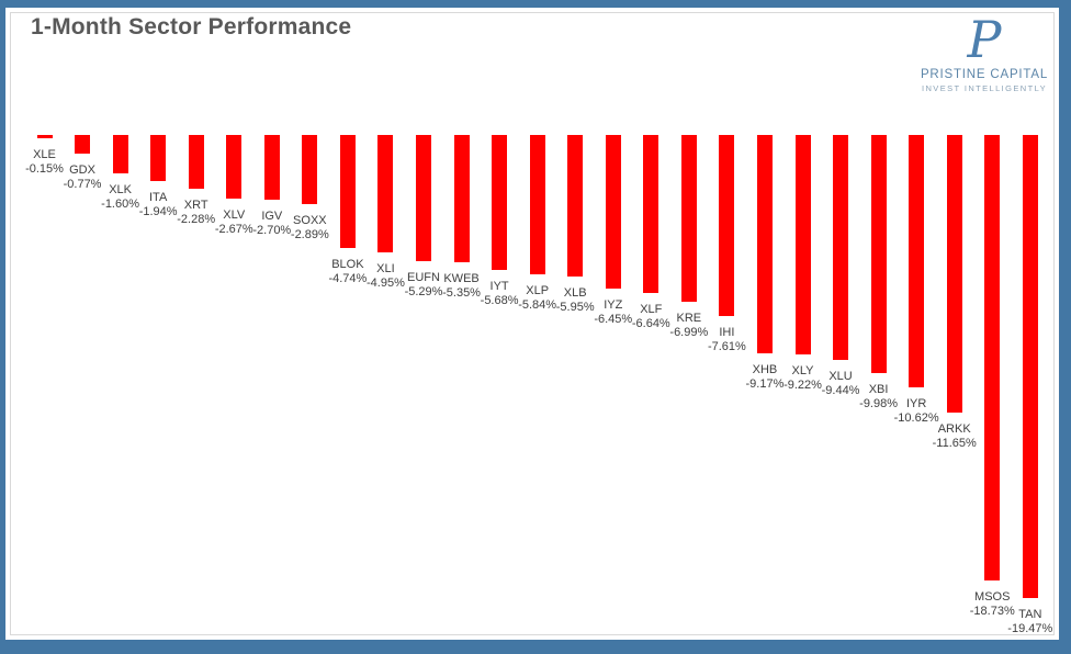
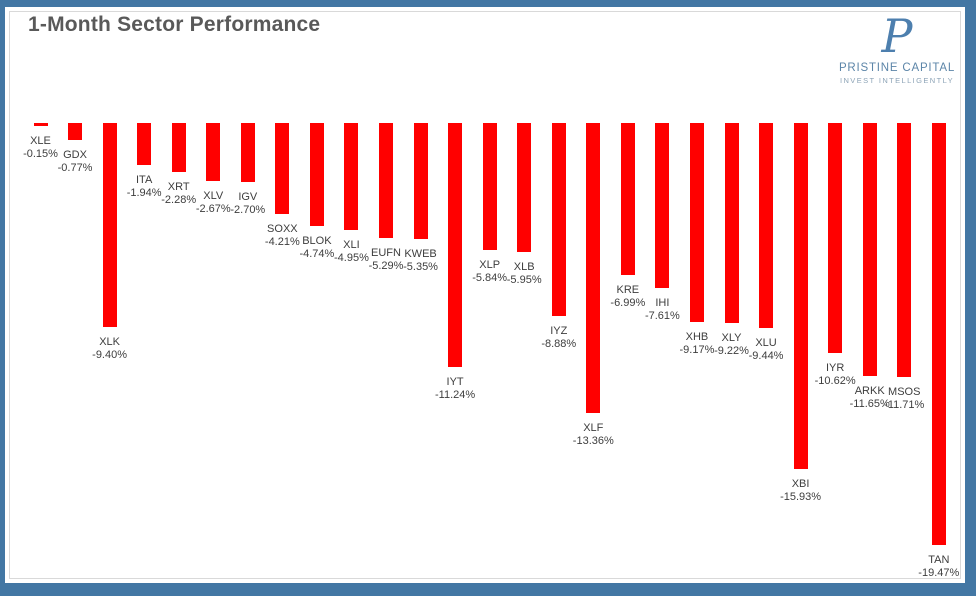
XLK: -1.60% -> -9.40%
SOXX: -2.89% -> -4.21%
IYT: -5.68% -> -11.24%
IYZ: -6.45% -> -8.88%
XLF: -6.64% -> -13.36%
XBI: -9.98% -> -15.93%
MSOS: -18.73% -> -11.71%
